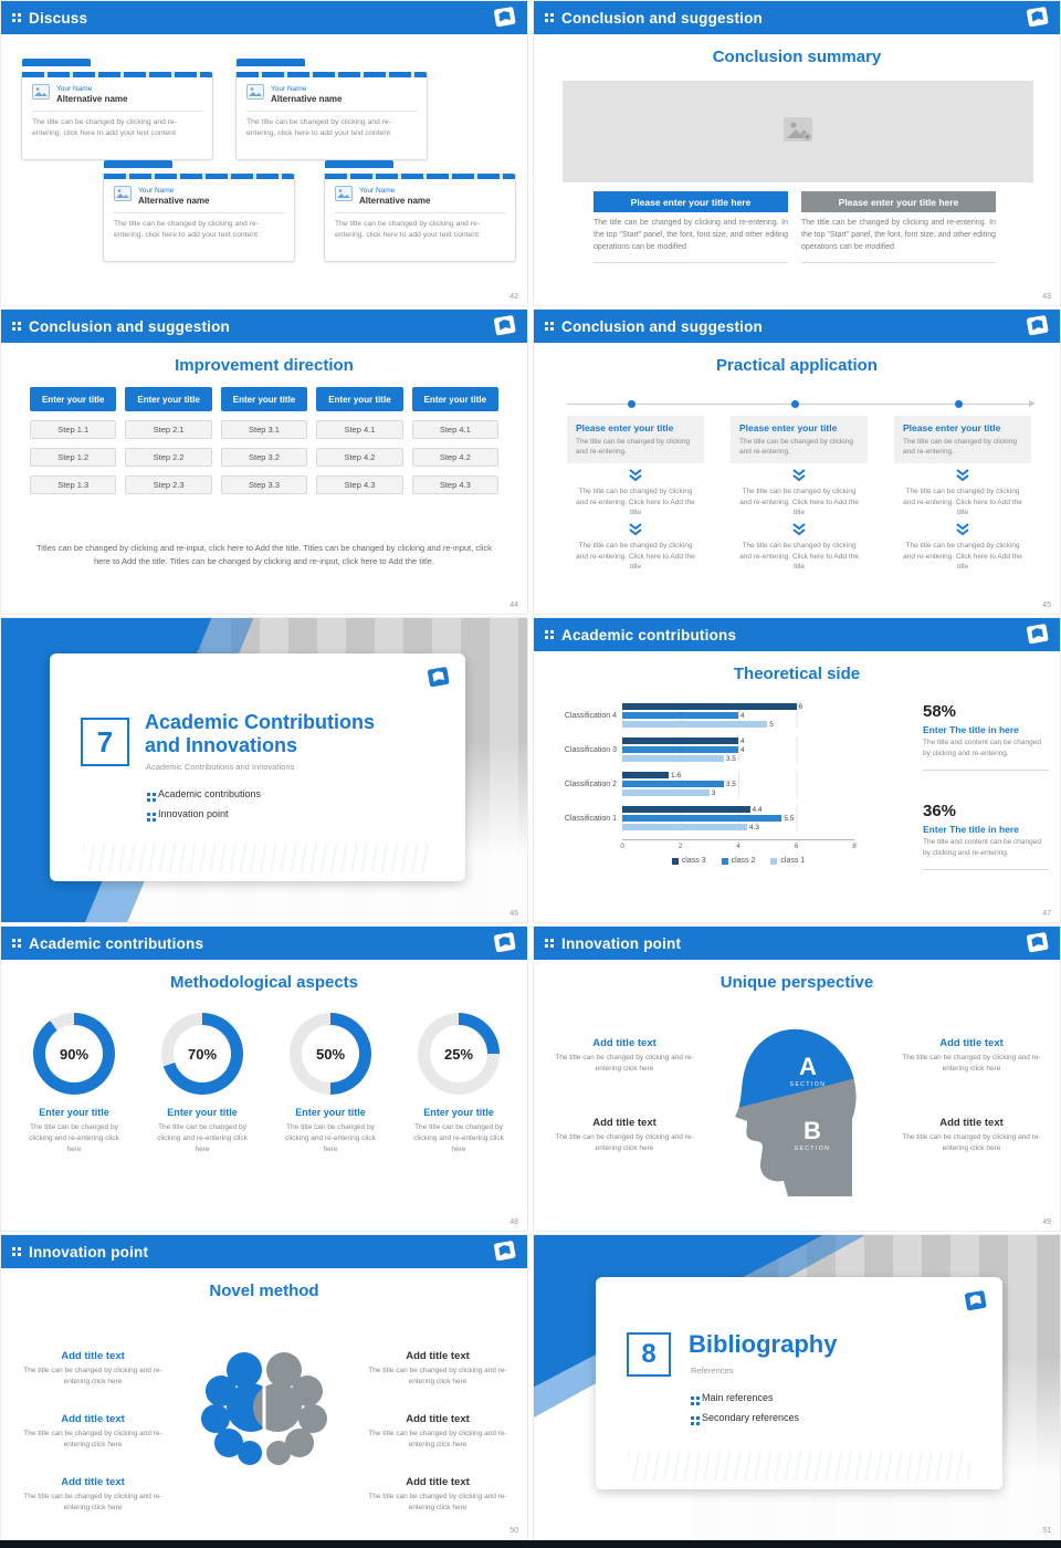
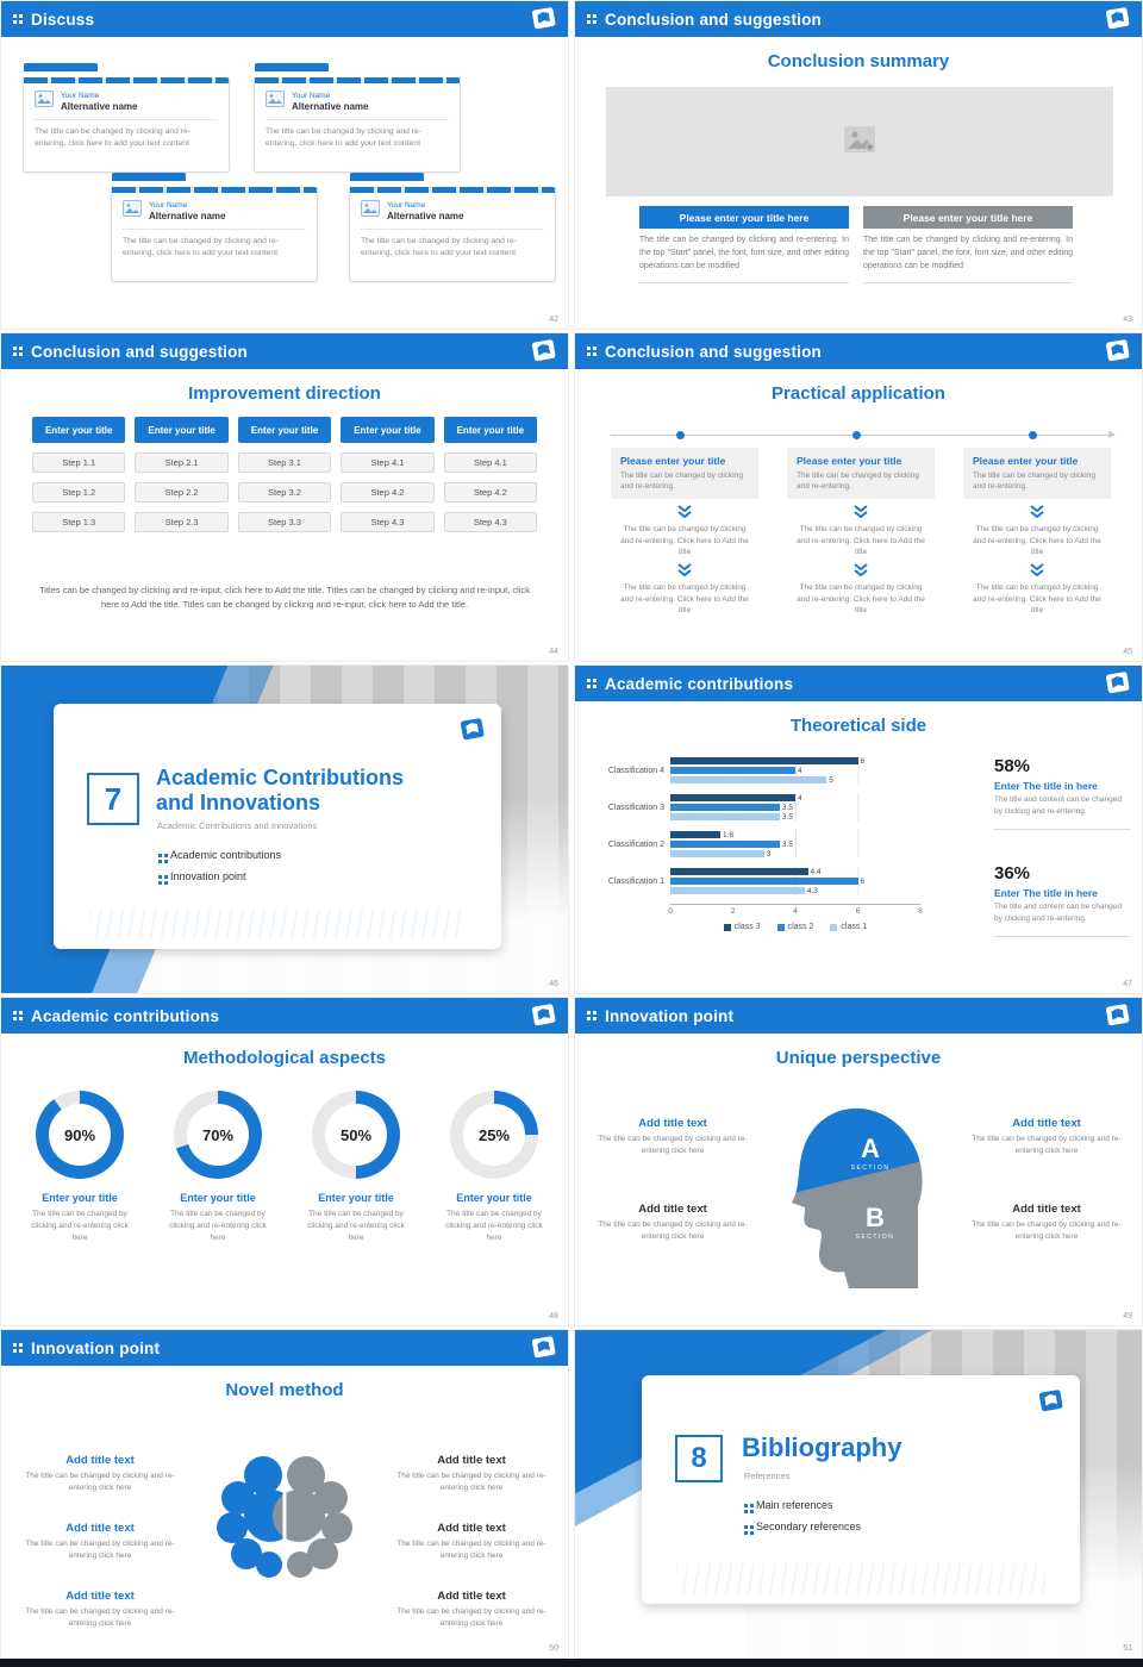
class 2/Classification 1: 5.5 -> 6
class 2/Classification 3: 4 -> 3.5
